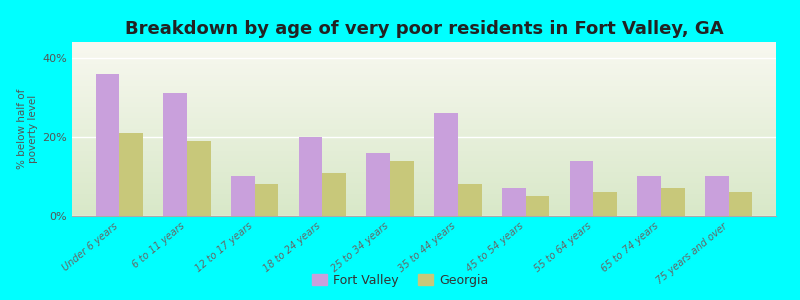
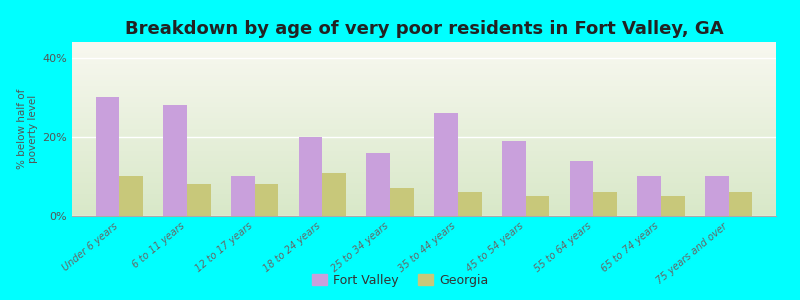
Fort Valley/Under 6 years: 36% -> 30%
Georgia/Under 6 years: 21% -> 10%
Fort Valley/6 to 11 years: 31% -> 28%
Georgia/6 to 11 years: 19% -> 8%
Georgia/25 to 34 years: 14% -> 7%
Georgia/35 to 44 years: 8% -> 6%
Fort Valley/45 to 54 years: 7% -> 19%
Georgia/65 to 74 years: 7% -> 5%
